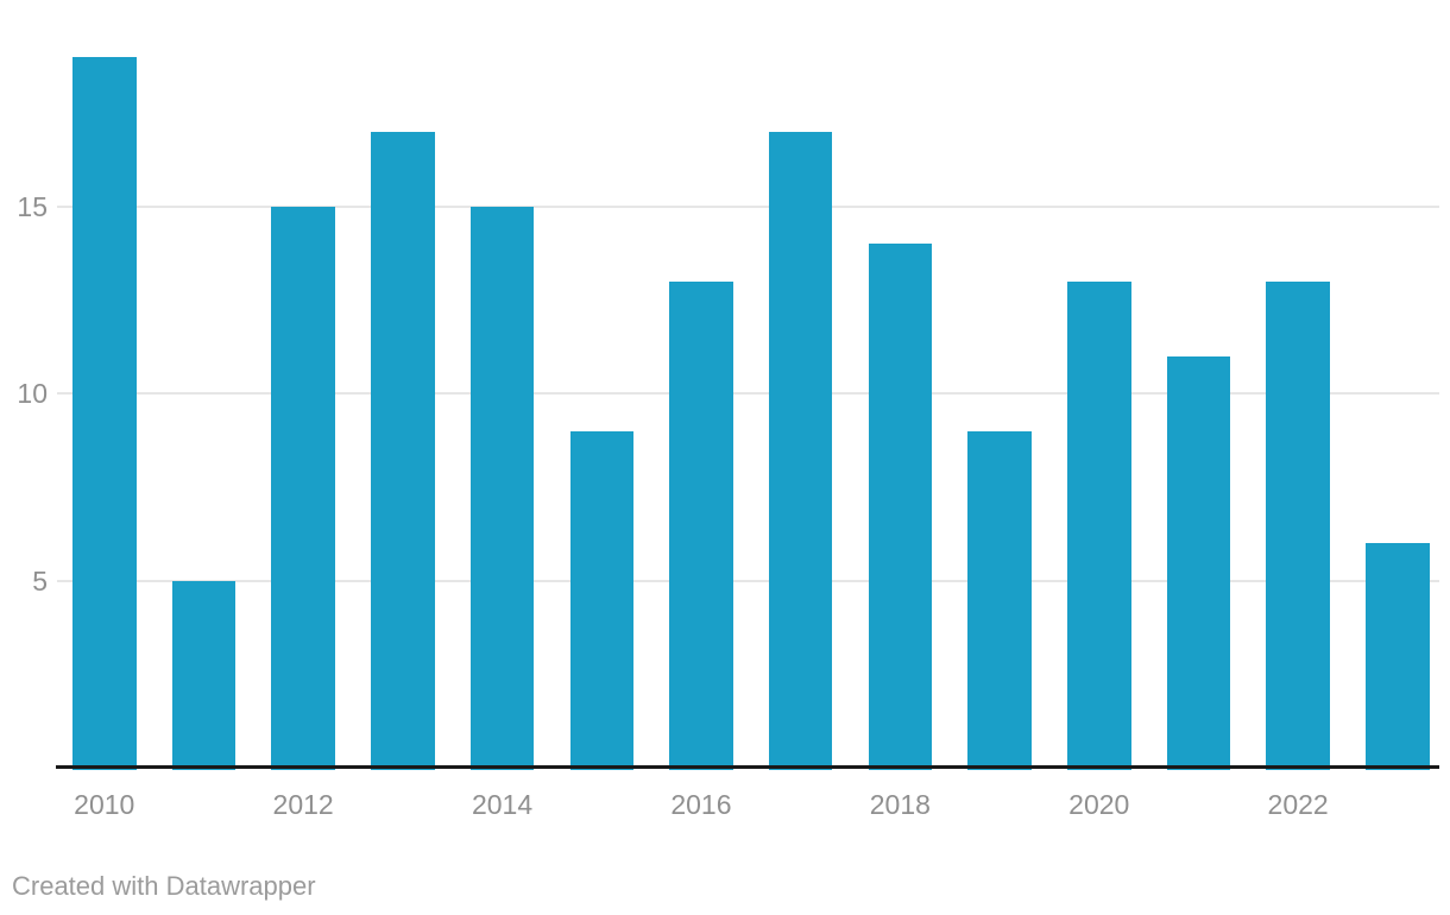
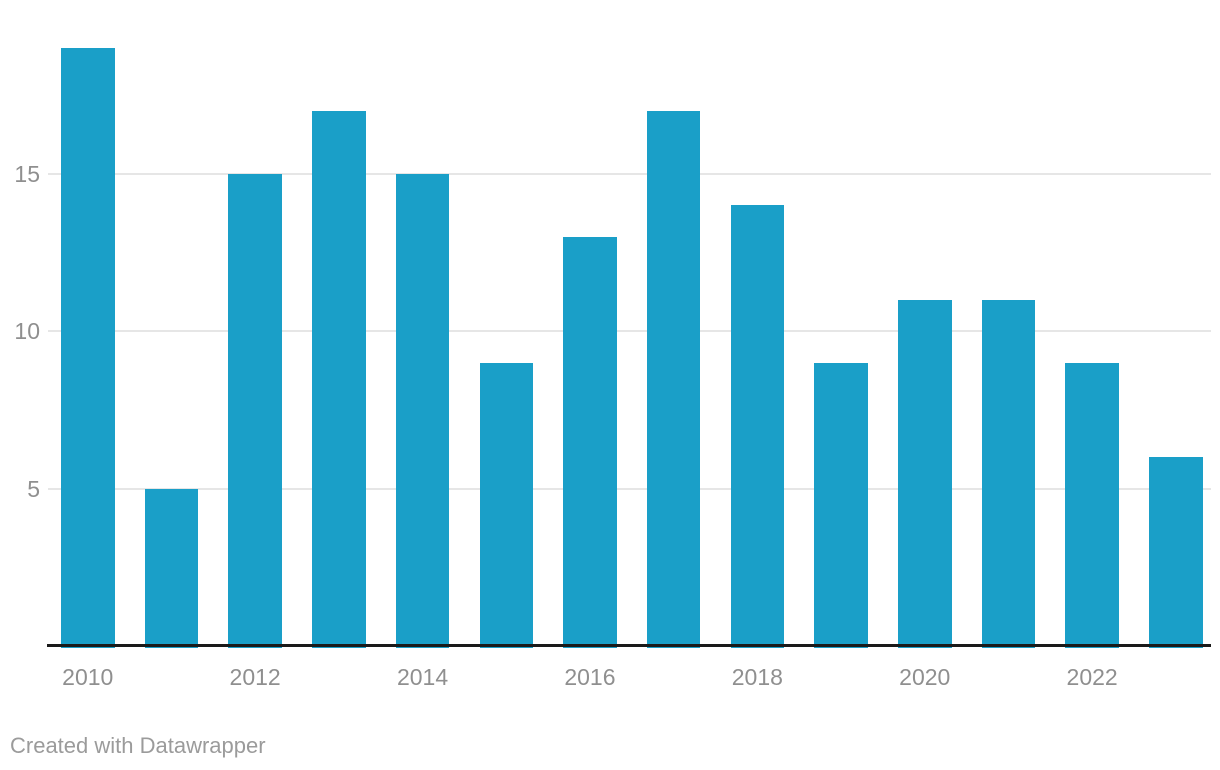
2020: 13 -> 11
2022: 13 -> 9
